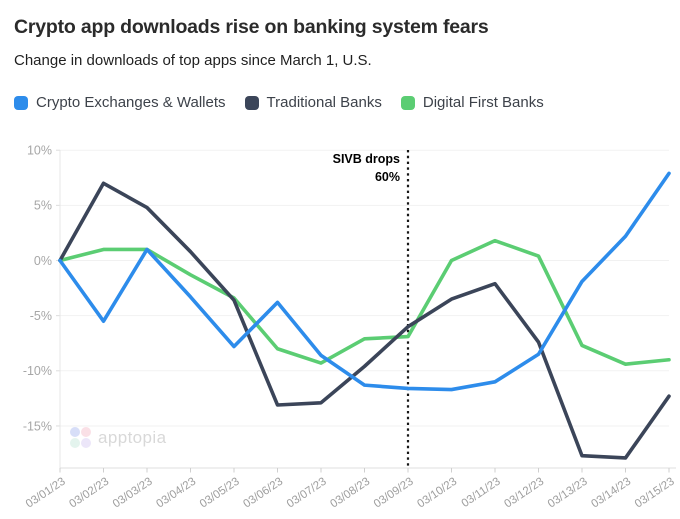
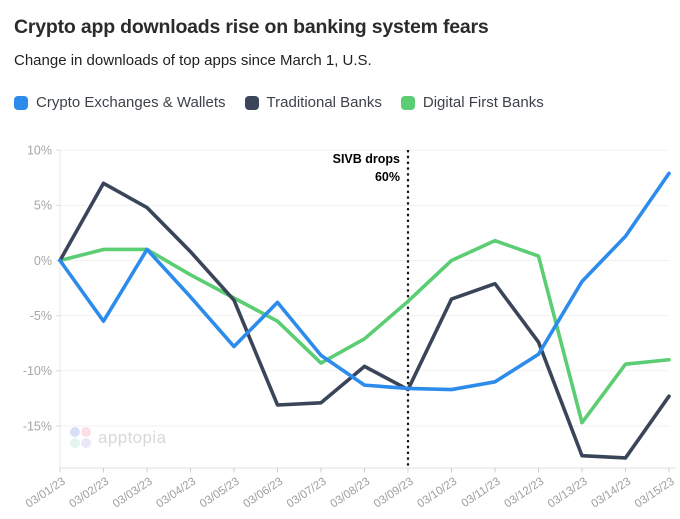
Digital First Banks/03/06/23: -8.0% -> -5.5%
Traditional Banks/03/09/23: -6.0% -> -11.7%
Digital First Banks/03/09/23: -6.9% -> -3.7%
Digital First Banks/03/13/23: -7.7% -> -14.7%
